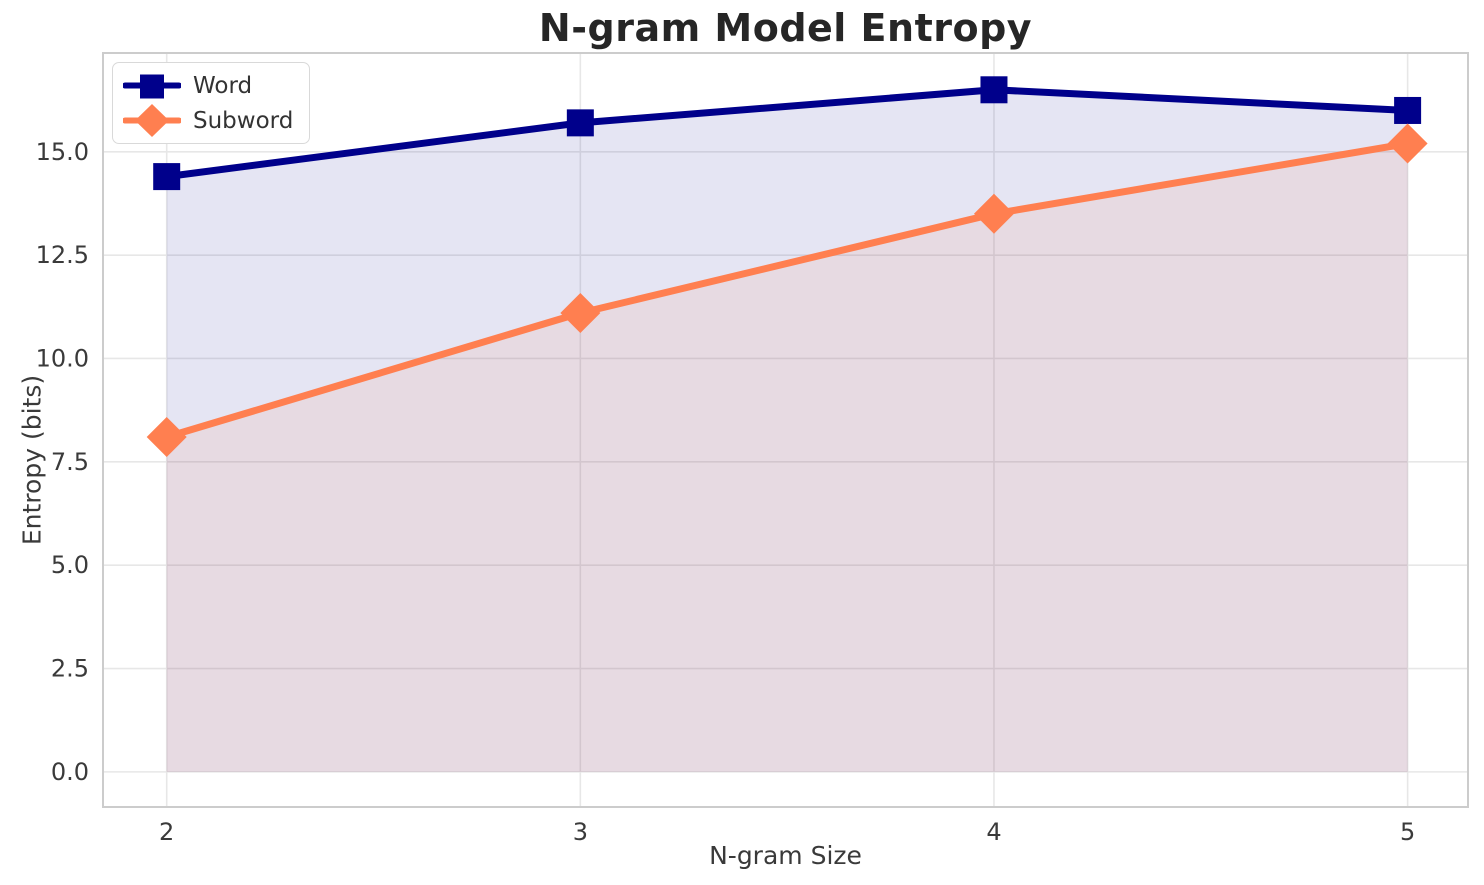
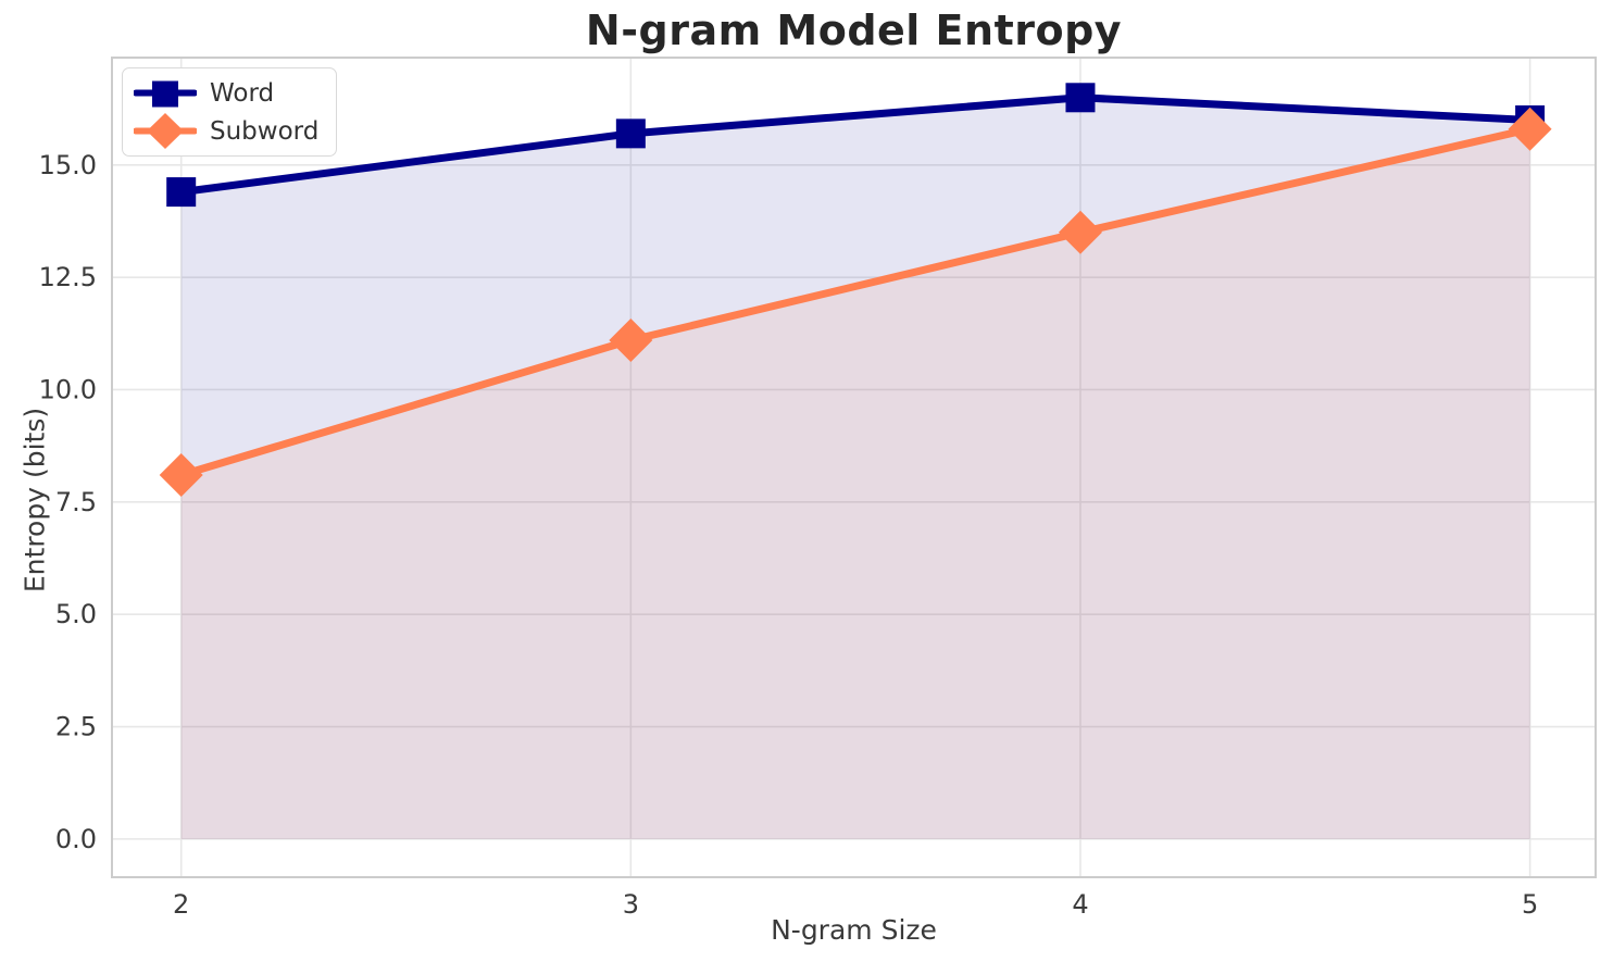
Subword/5: 15.2 -> 15.8
